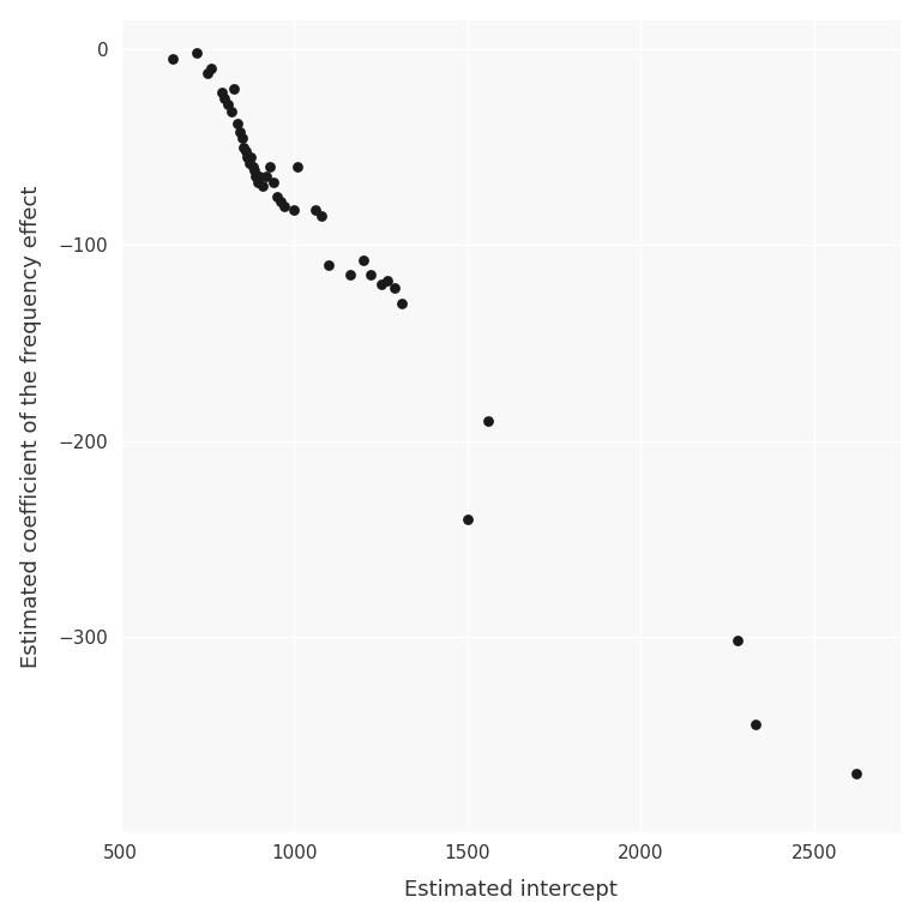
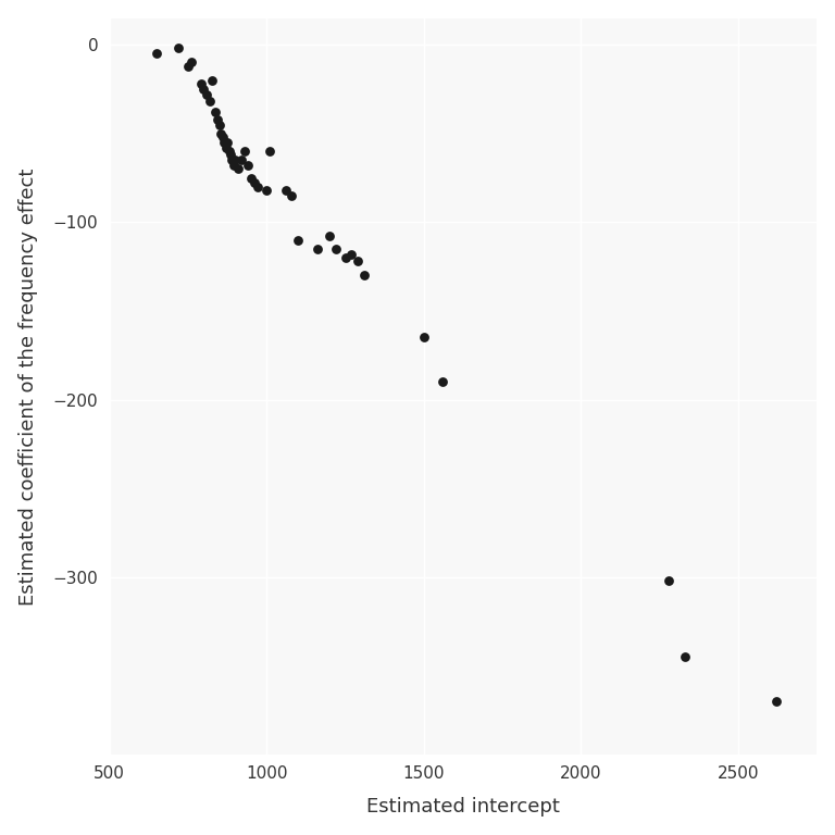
1500: -240 -> -165
